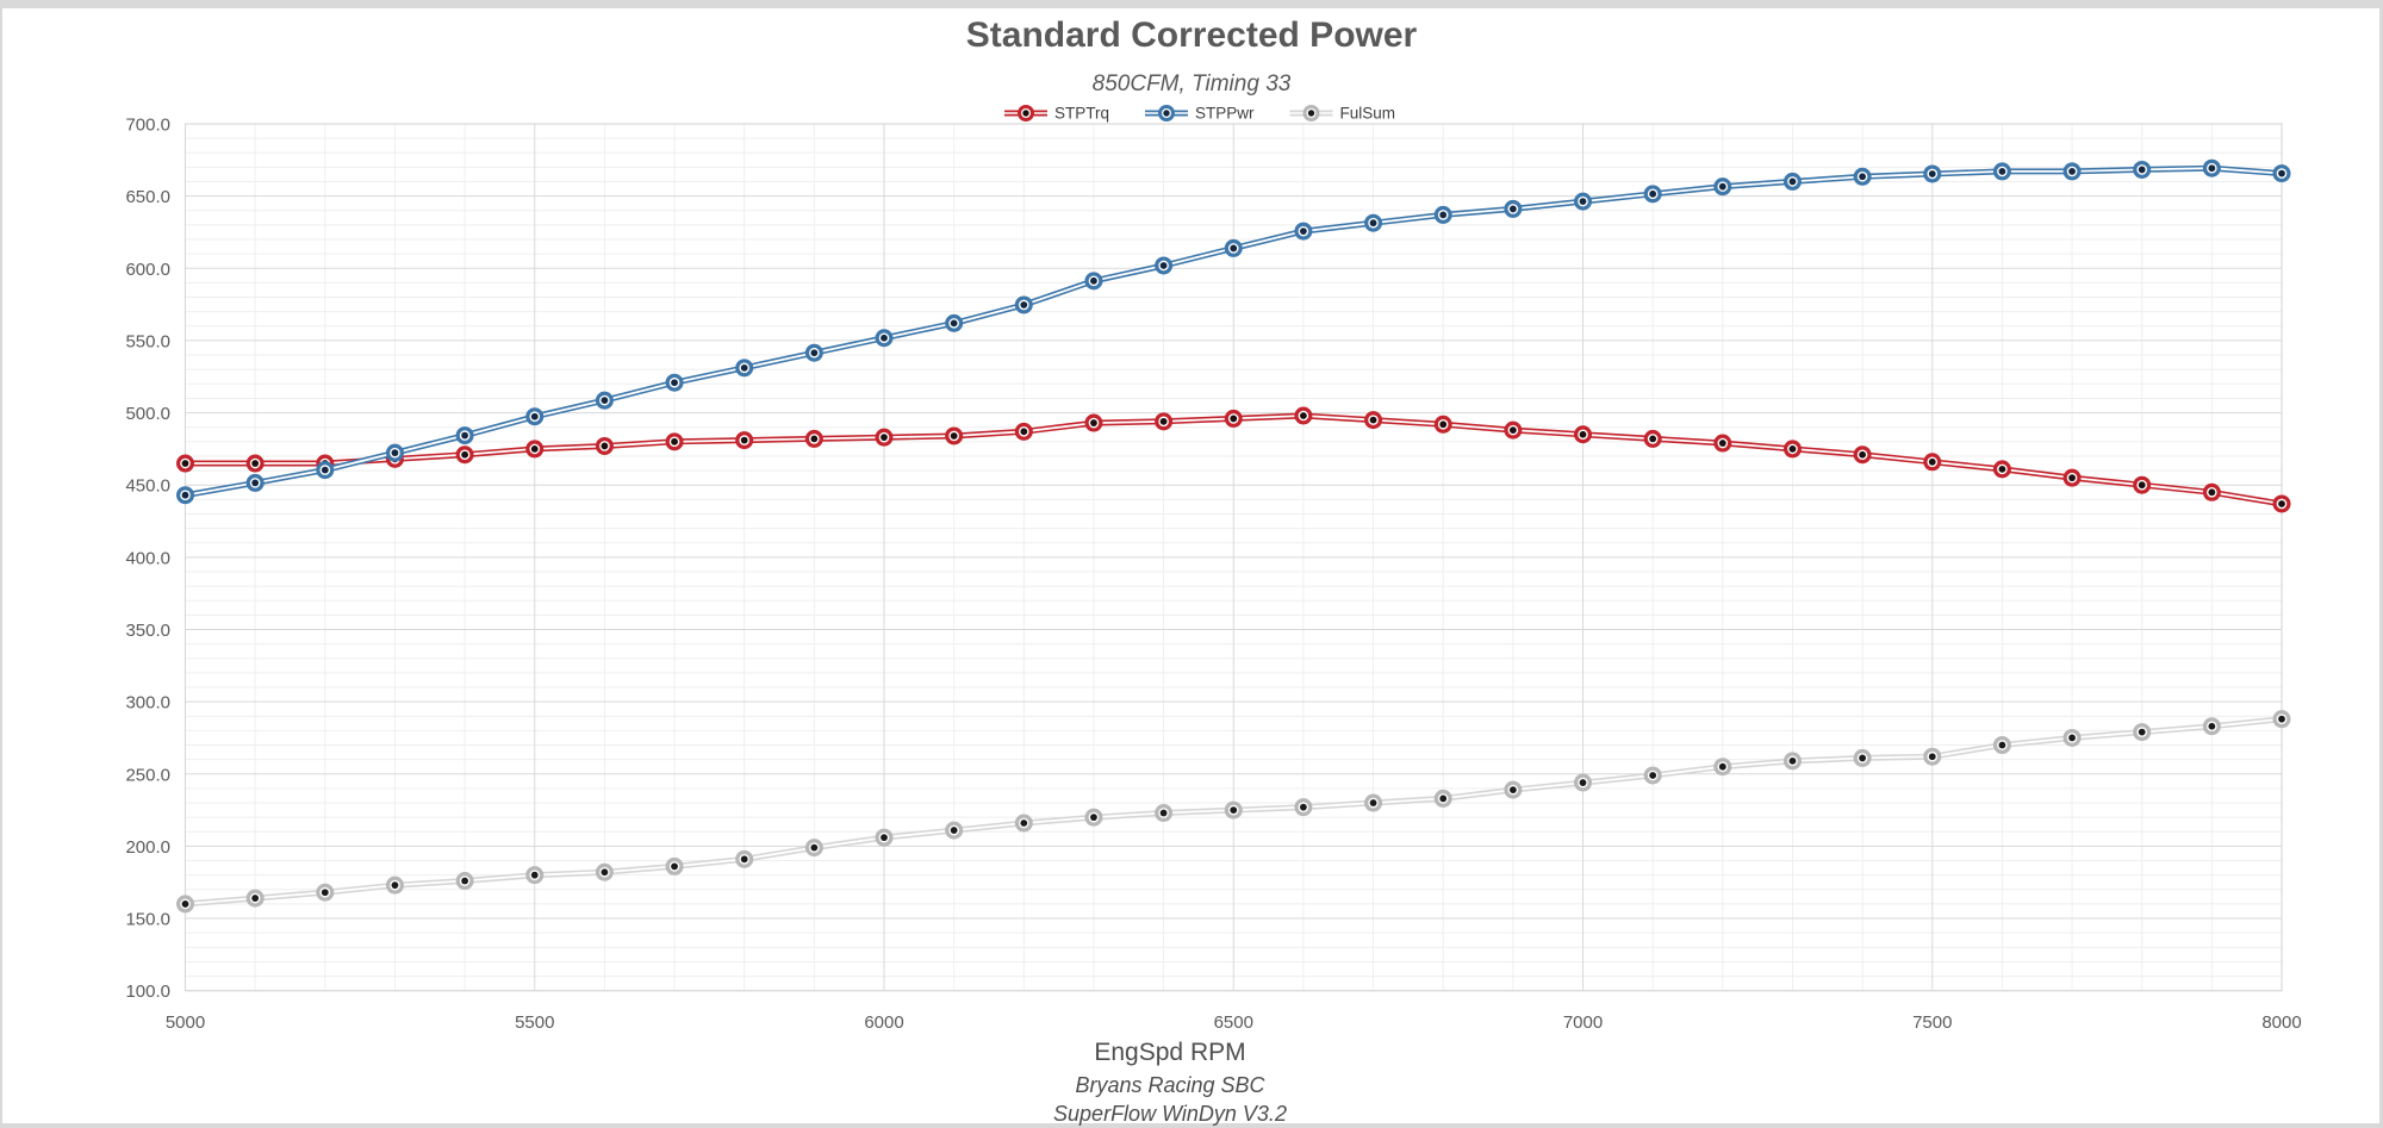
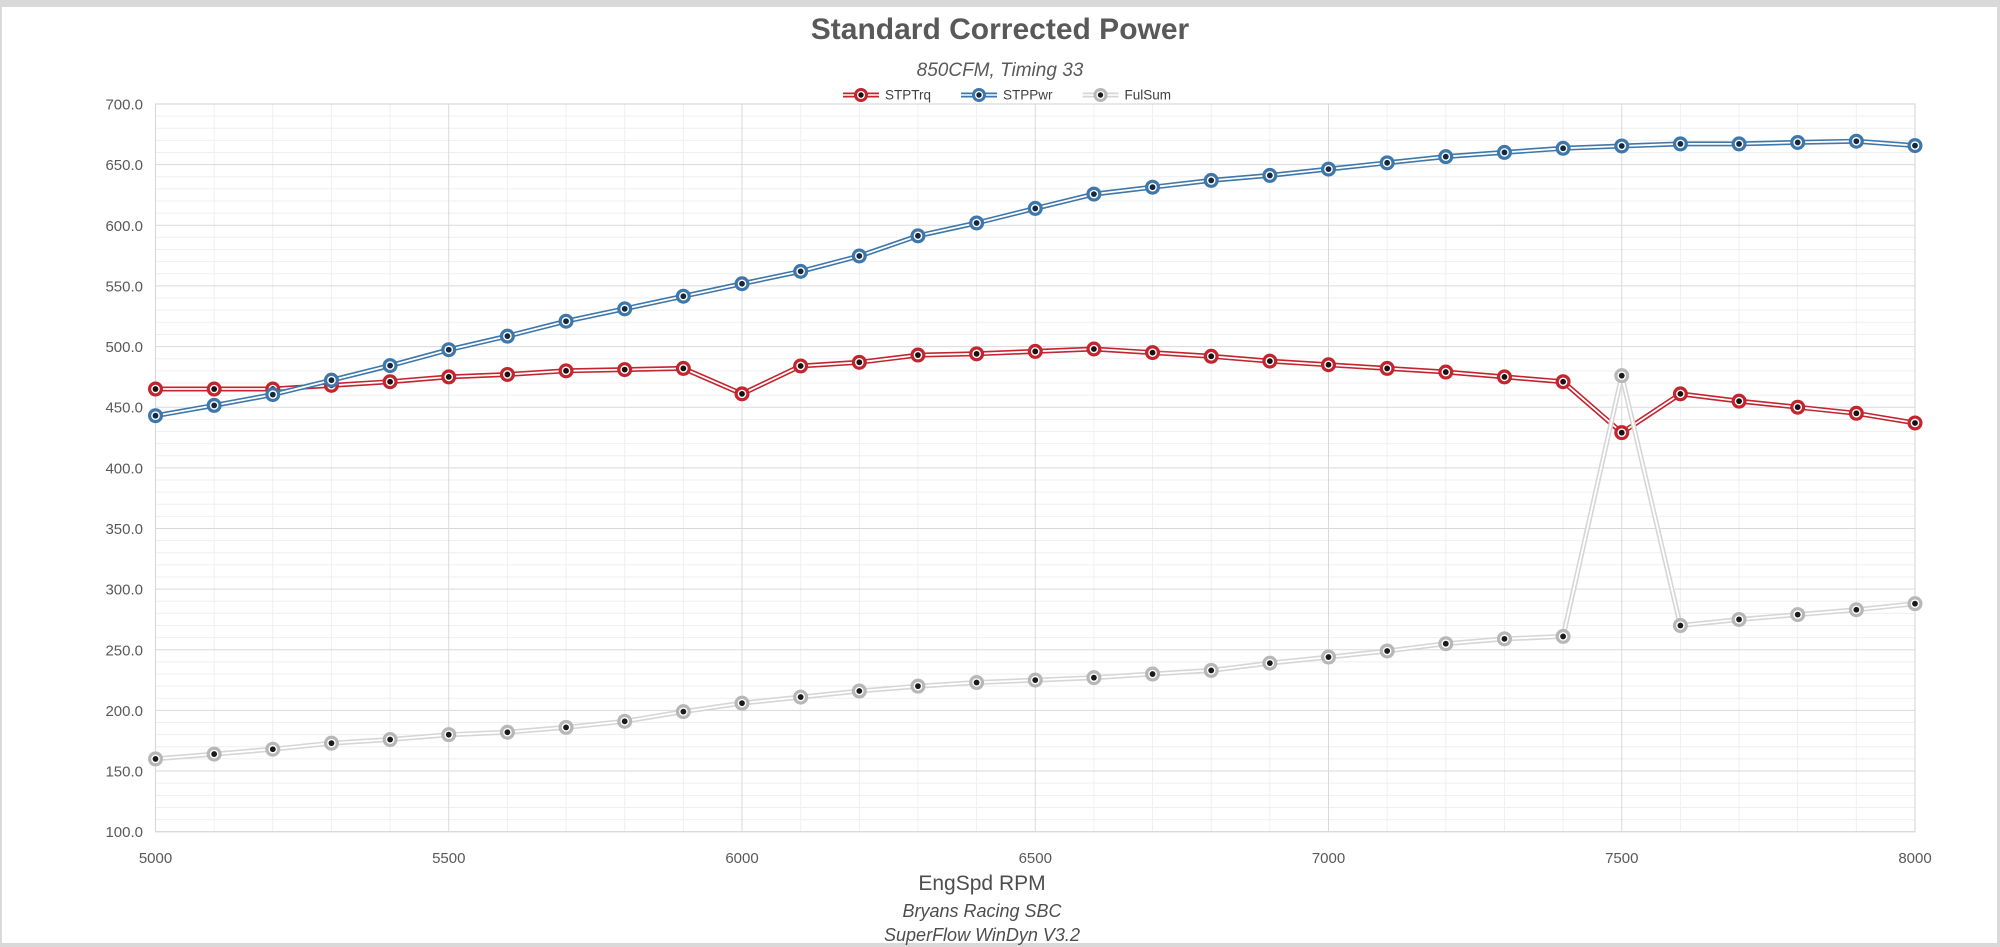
STPTrq/6000: 483 -> 461
STPTrq/7500: 466 -> 429
FulSum/7500: 262 -> 476
